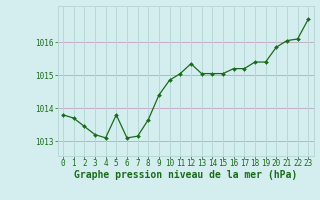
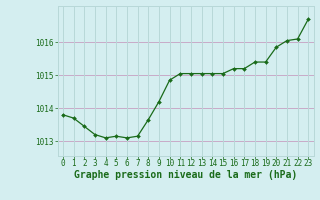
5: 1013.80 -> 1013.15
9: 1014.40 -> 1014.20
12: 1015.35 -> 1015.05
